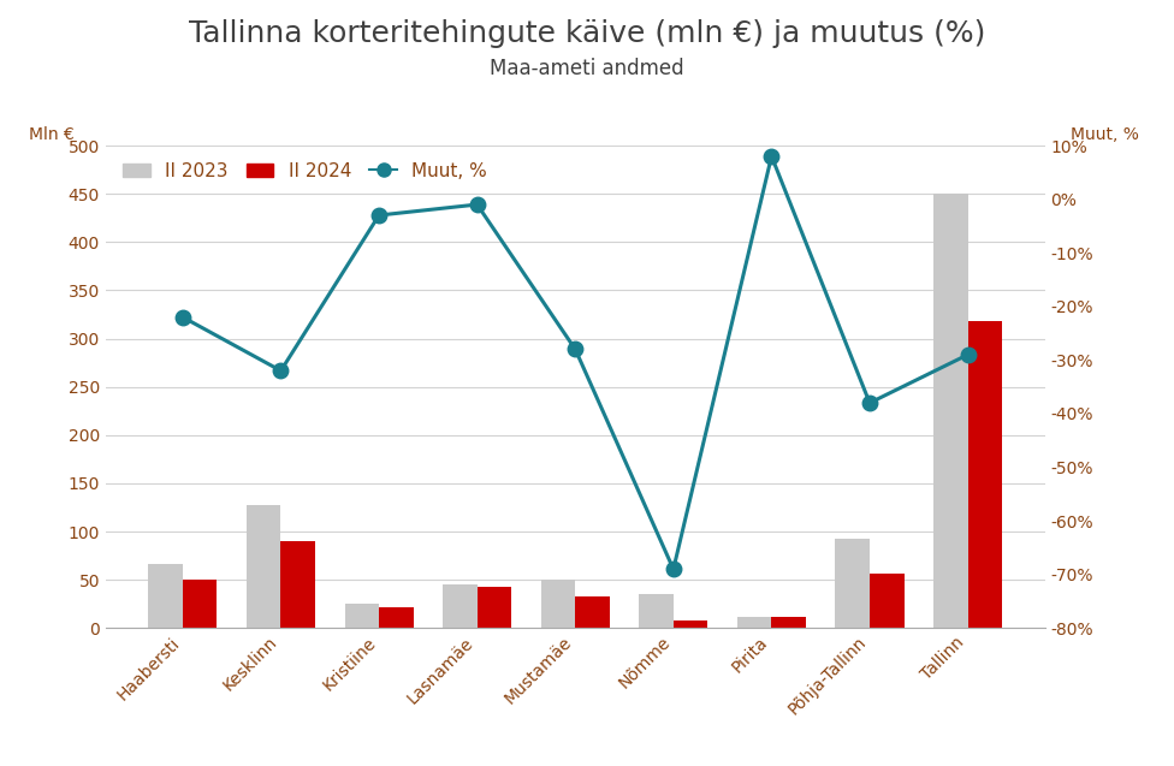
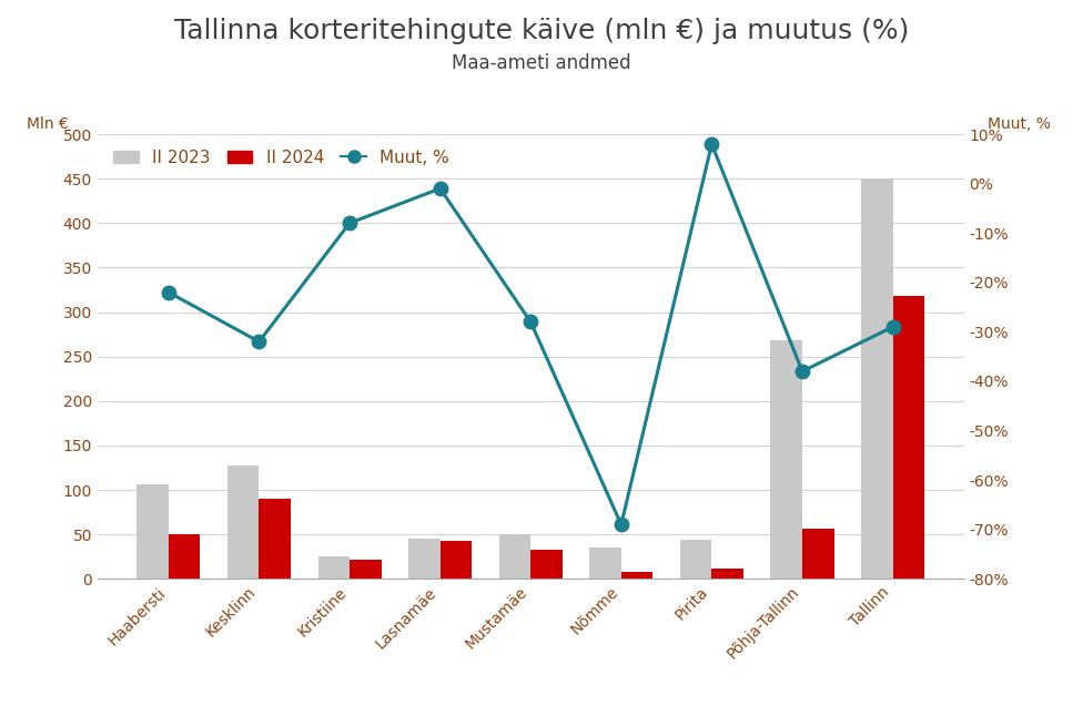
II 2023/Haabersti: 67 -> 106
Muut, %/Kristiine: -3% -> -8%
II 2023/Pirita: 12 -> 44
II 2023/Põhja-Tallinn: 92 -> 268
